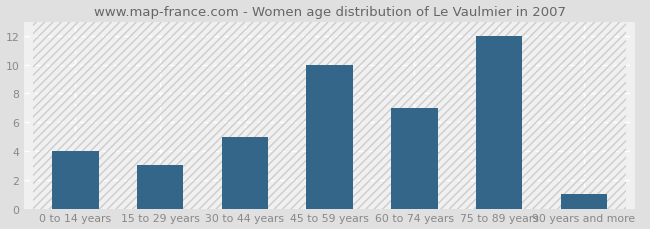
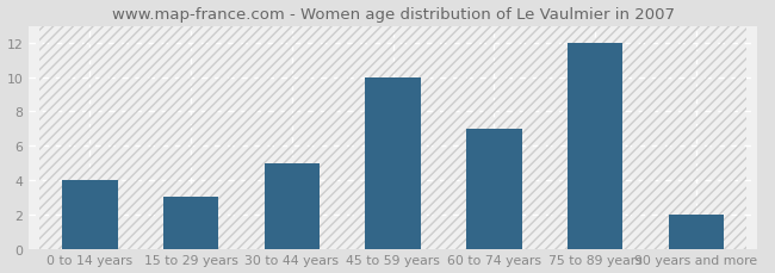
90 years and more: 1 -> 2
